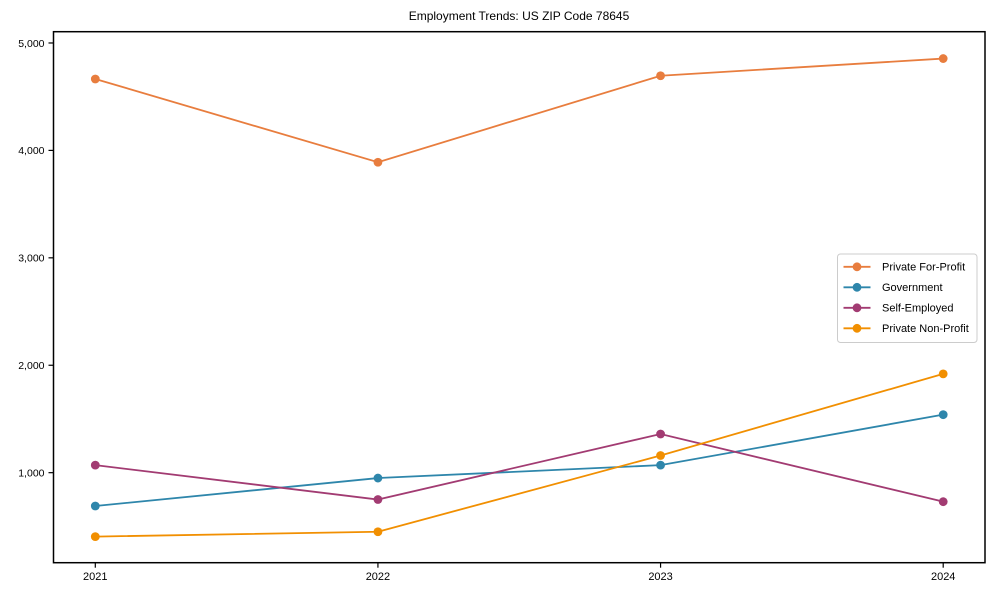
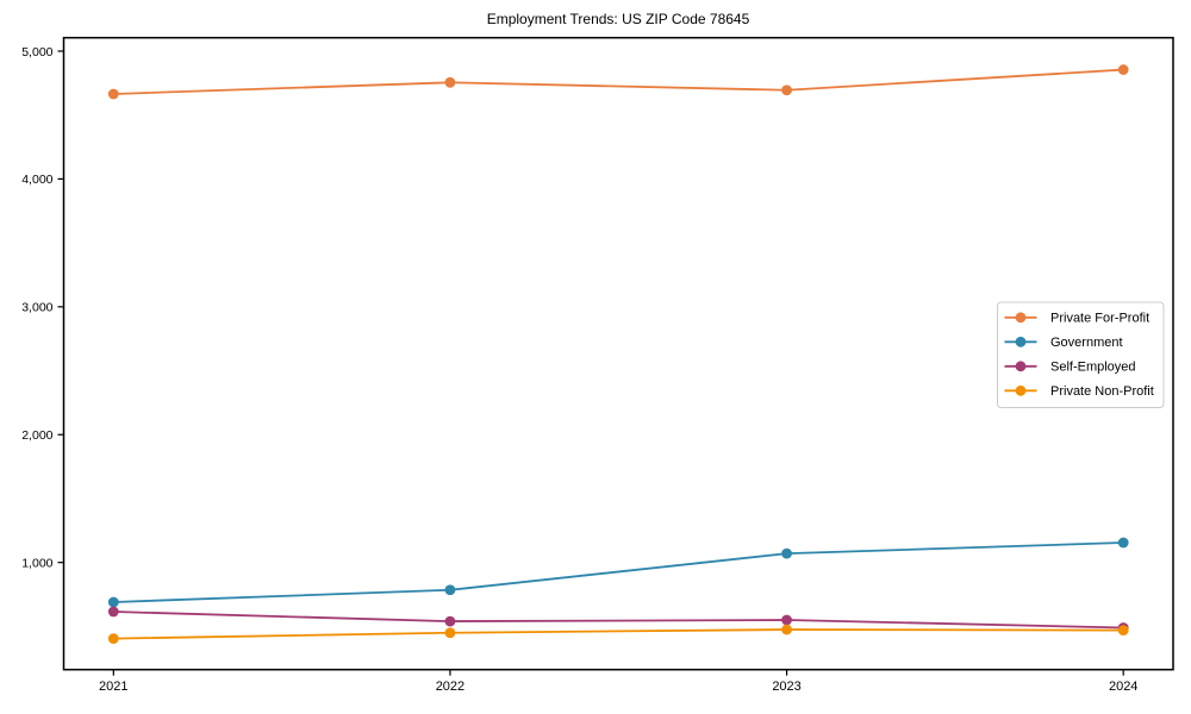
Self-Employed/2021: 1070 -> 620
Private For-Profit/2022: 3890 -> 4760
Government/2022: 950 -> 780
Self-Employed/2022: 750 -> 540
Self-Employed/2023: 1360 -> 550
Private Non-Profit/2023: 1160 -> 480
Government/2024: 1540 -> 1160
Self-Employed/2024: 730 -> 490
Private Non-Profit/2024: 1920 -> 470
